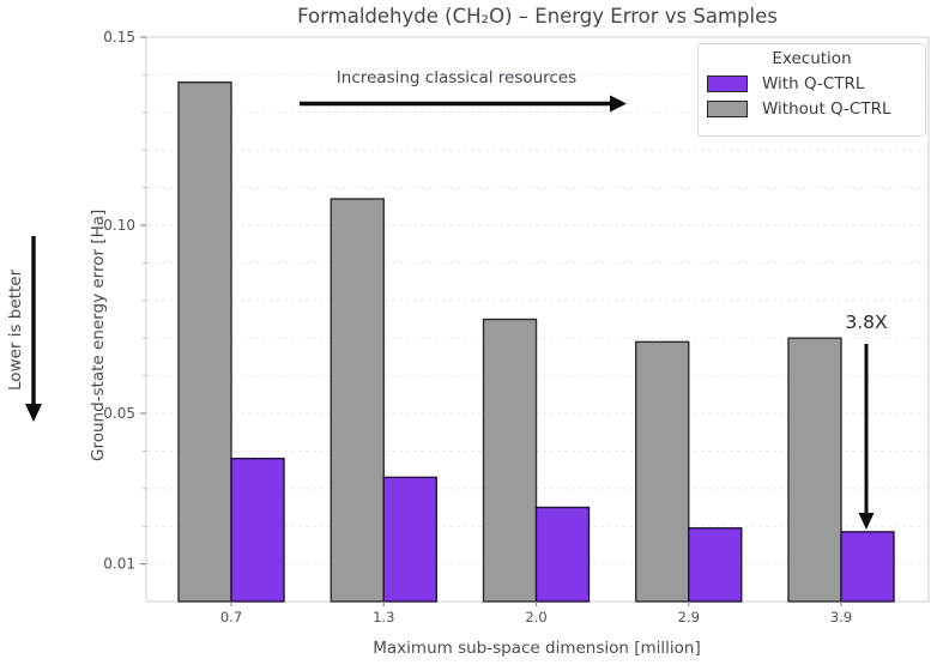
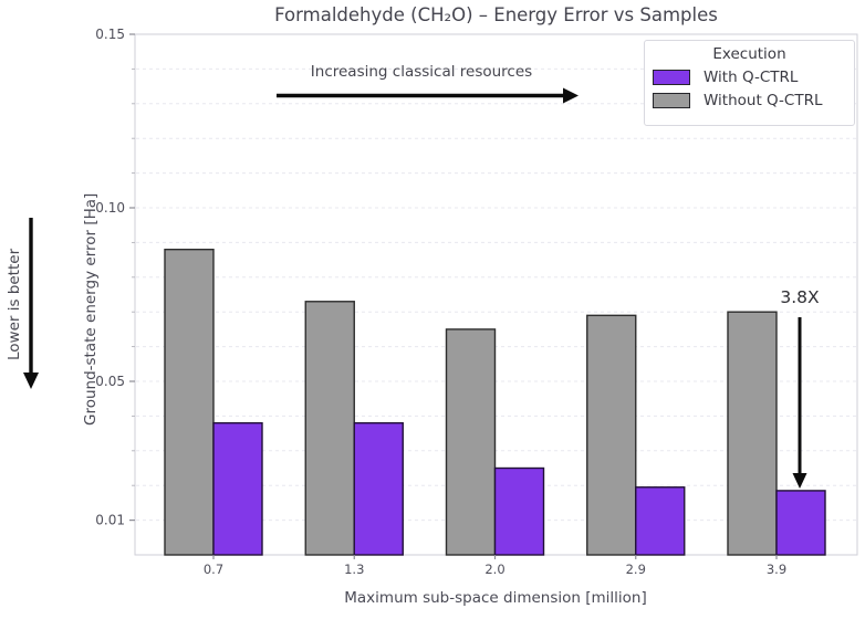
Without Q-CTRL/0.7: 0.138 -> 0.088
With Q-CTRL/1.3: 0.033 -> 0.038
Without Q-CTRL/1.3: 0.107 -> 0.073
Without Q-CTRL/2.0: 0.075 -> 0.065
